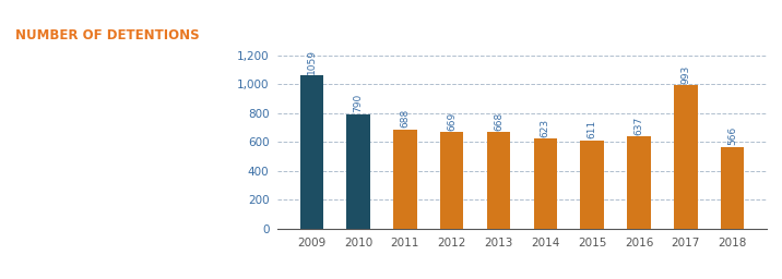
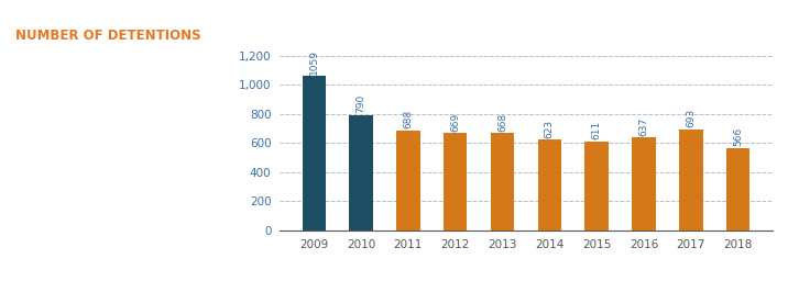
2017: 993 -> 693
